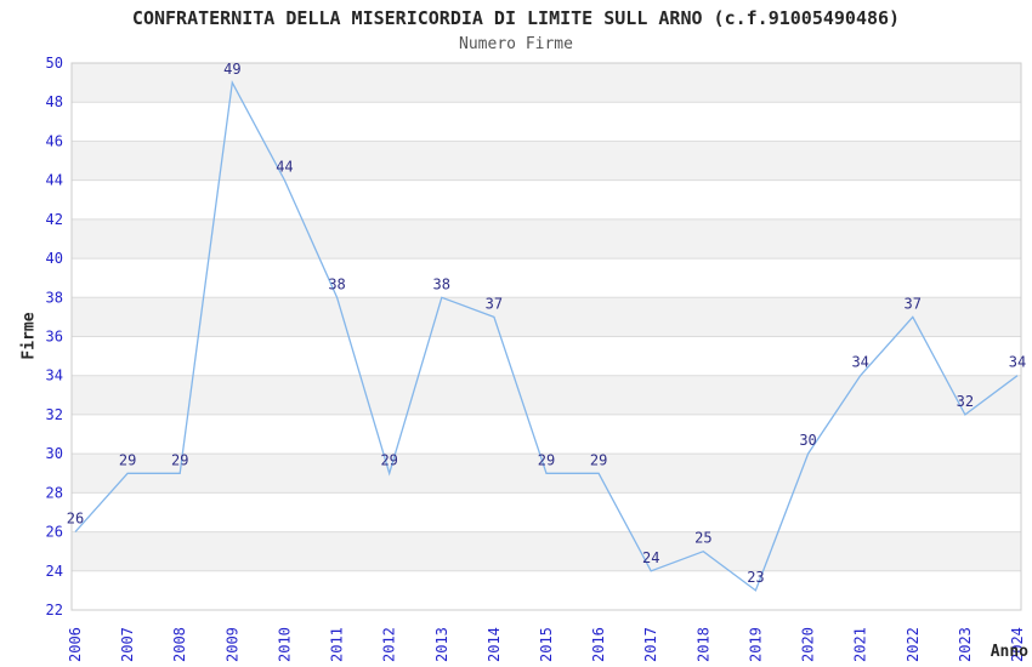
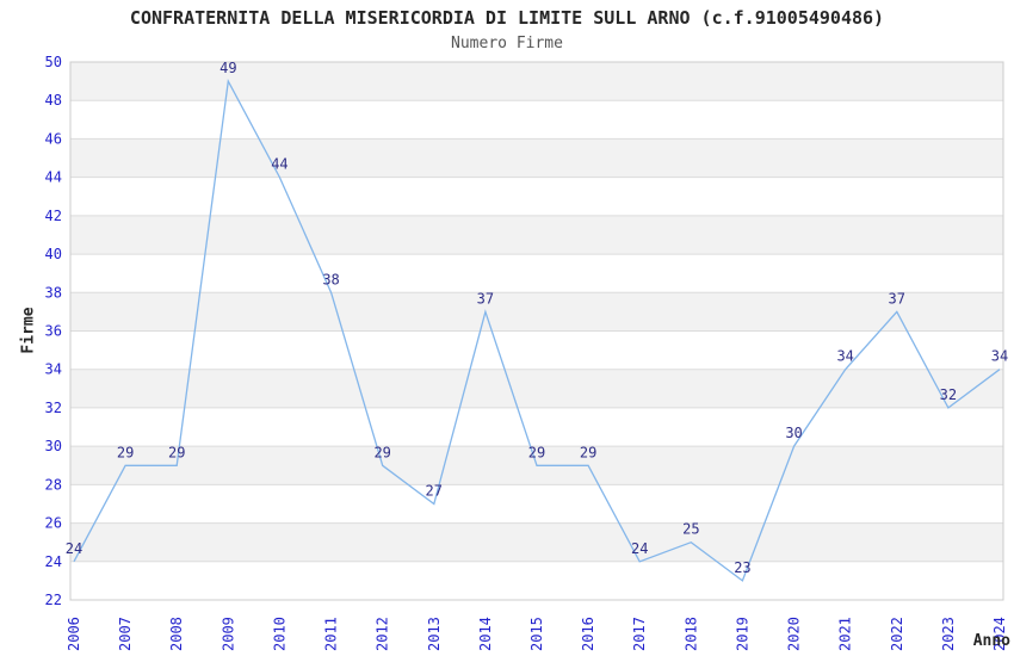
2006: 26 -> 24
2013: 38 -> 27
